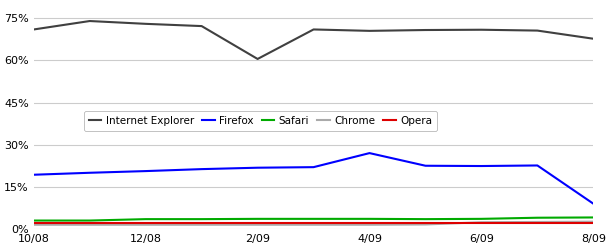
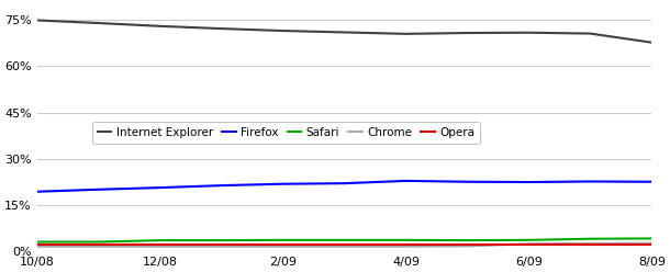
Internet Explorer/10/08: 71.0% -> 74.9%
Internet Explorer/2/09: 60.5% -> 71.5%
Firefox/4/09: 27.0% -> 22.8%
Firefox/8/09: 9.0% -> 22.5%
